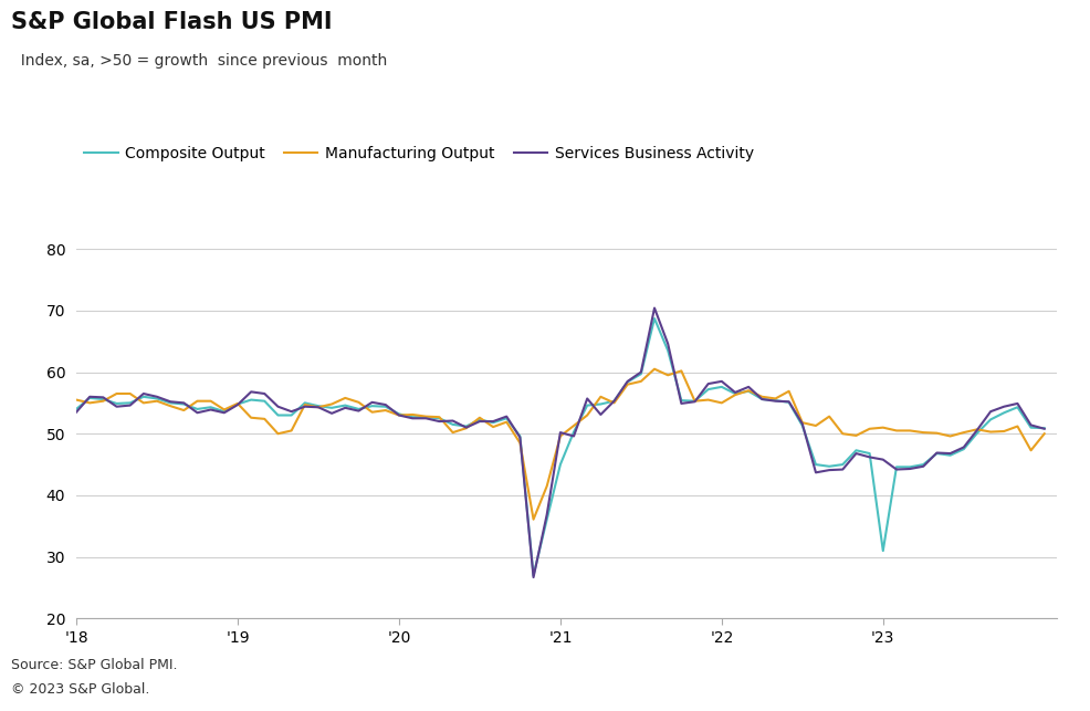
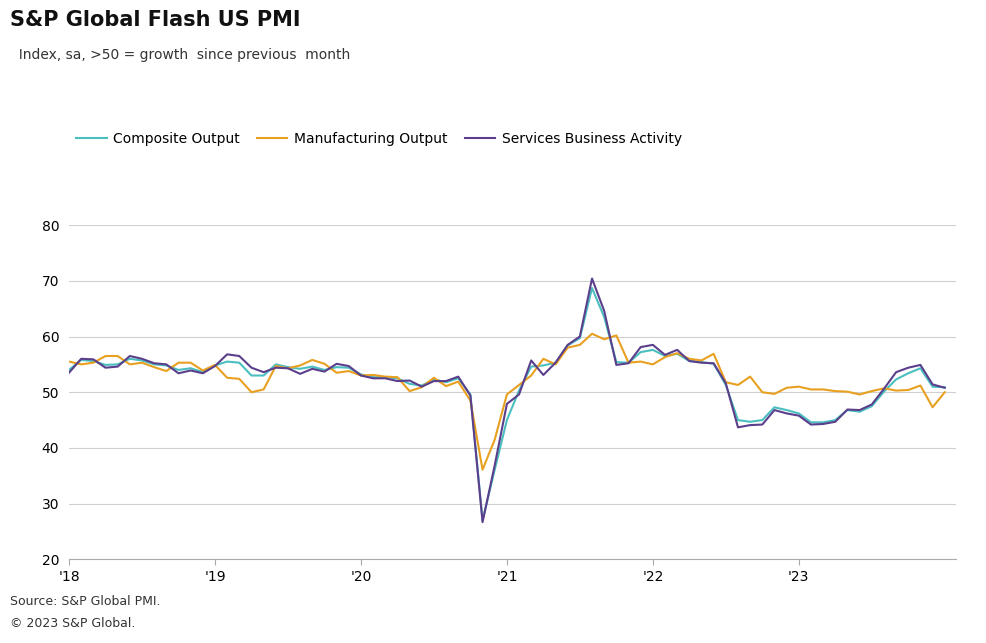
Services Business Activity/'21: 50.2 -> 47.9
Composite Output/'23: 31.0 -> 46.2
